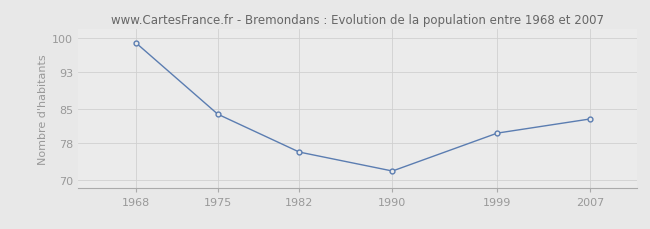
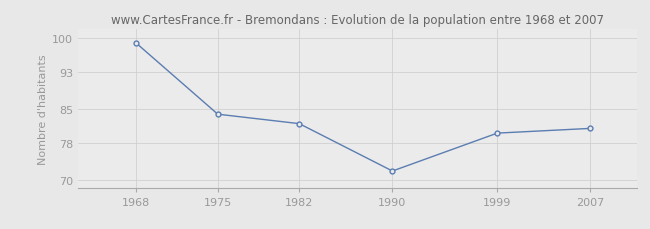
1982: 76 -> 82
2007: 83 -> 81
